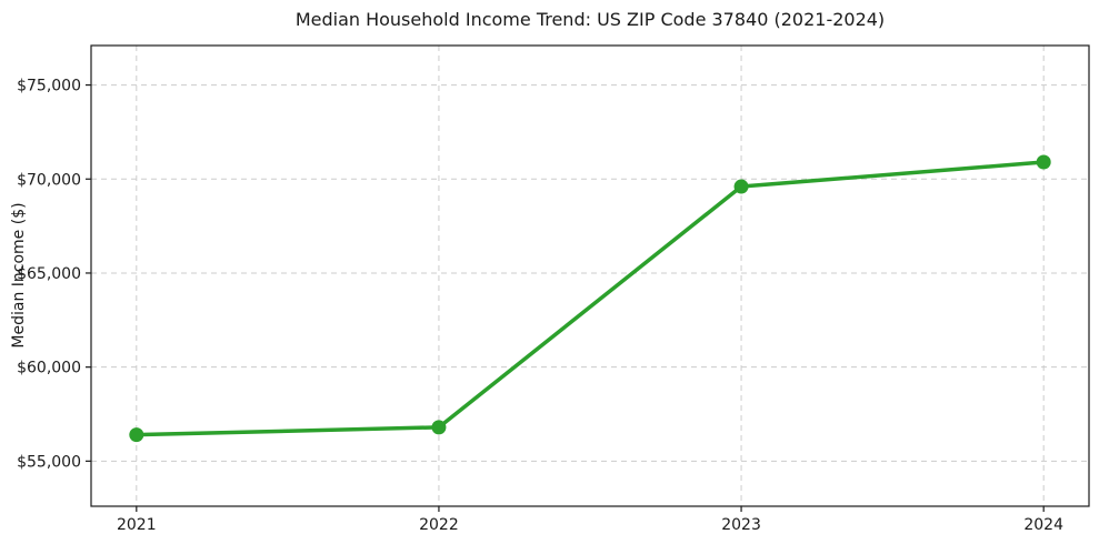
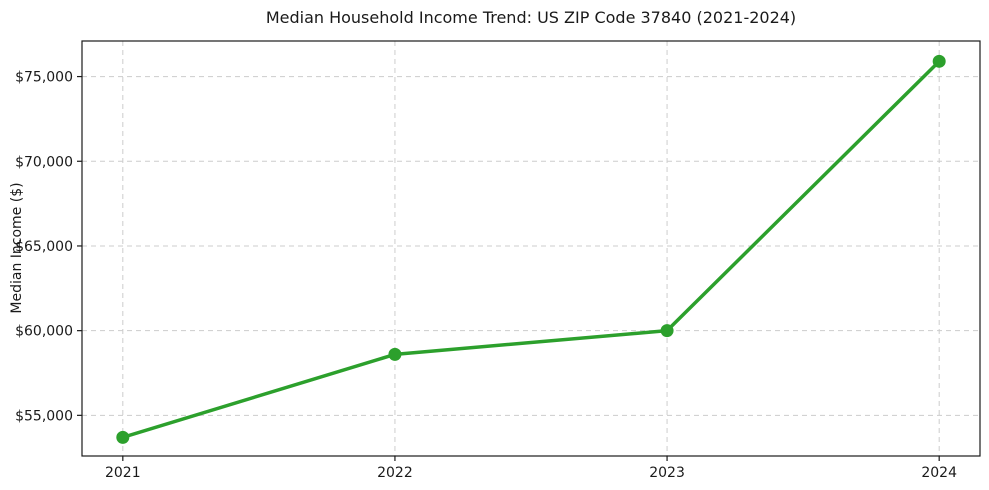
2021: $56400 -> $53700
2022: $56800 -> $58600
2023: $69600 -> $60000
2024: $70900 -> $75900
